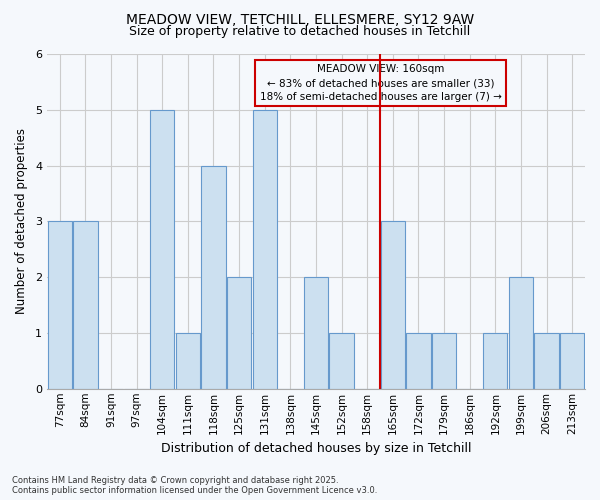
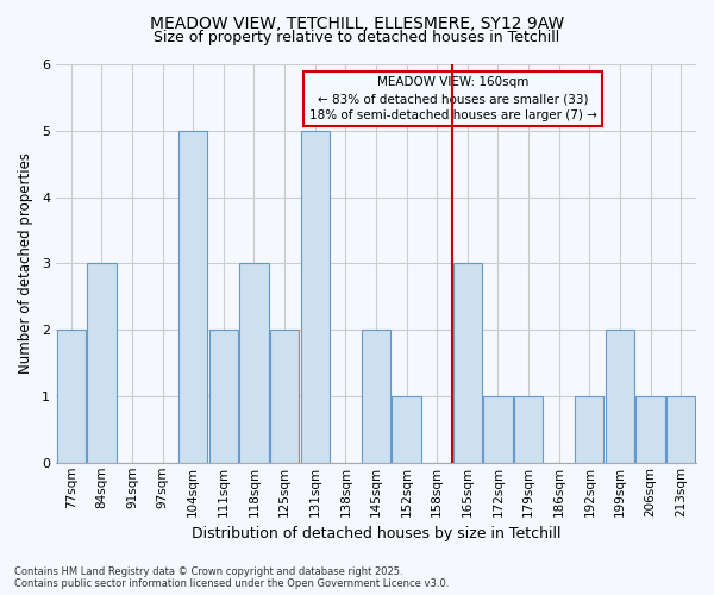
77sqm: 3 -> 2
111sqm: 1 -> 2
118sqm: 4 -> 3
